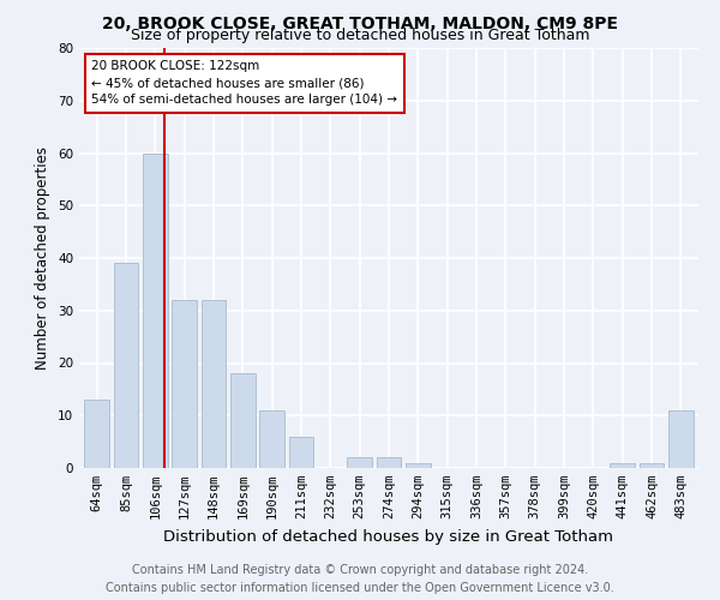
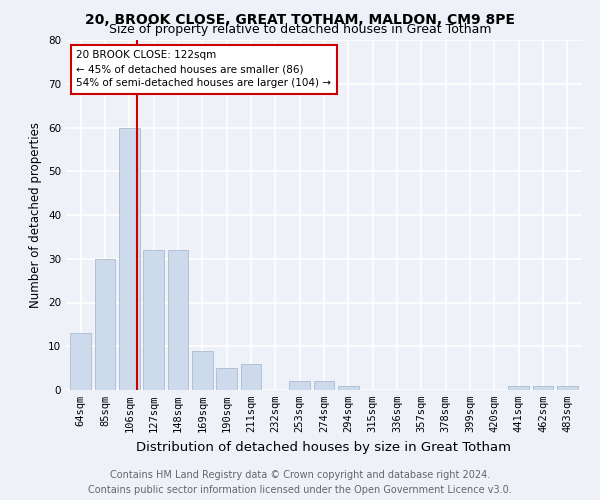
85sqm: 39 -> 30
169sqm: 18 -> 9
190sqm: 11 -> 5
483sqm: 11 -> 1
